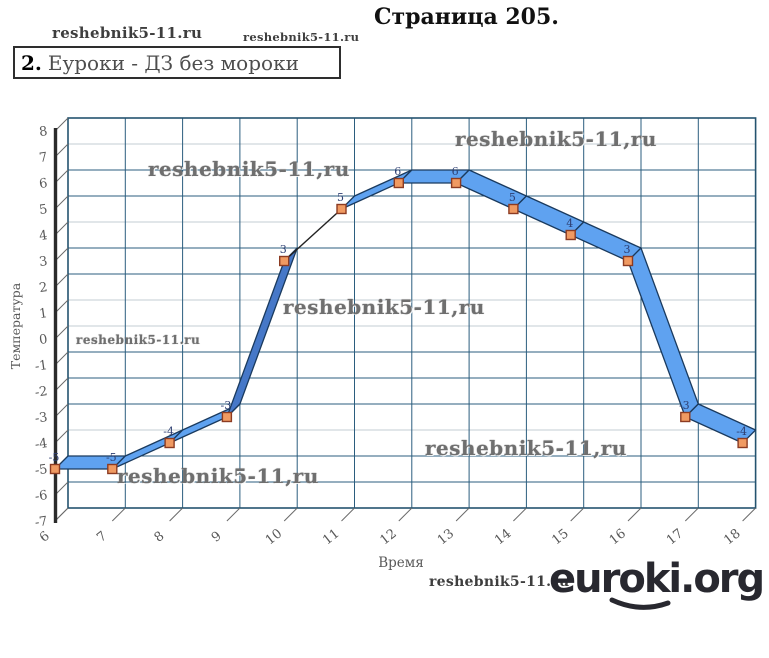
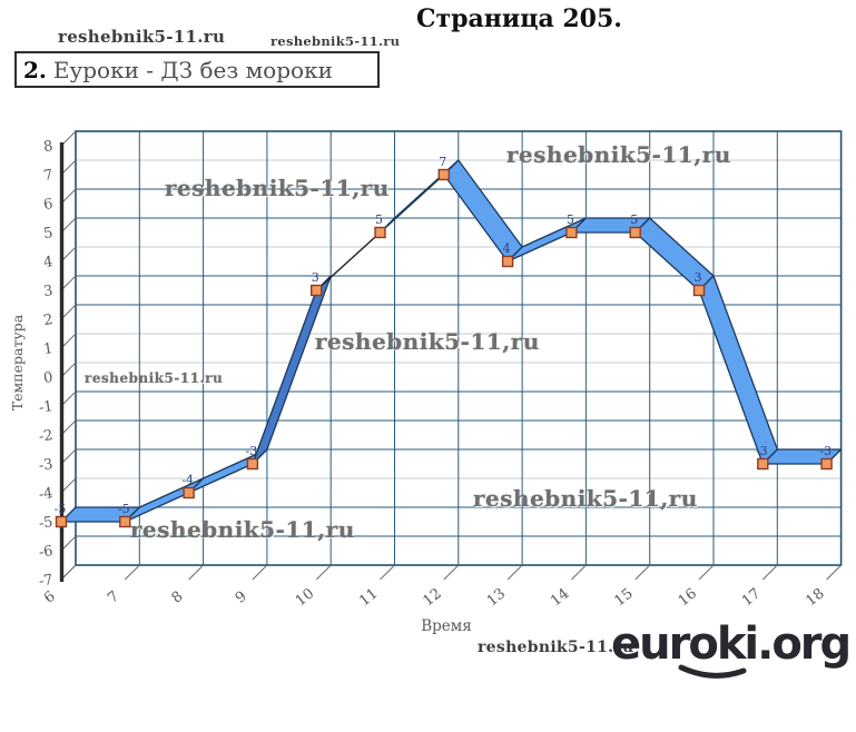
12: 6 -> 7
13: 6 -> 4
15: 4 -> 5
18: -4 -> -3
